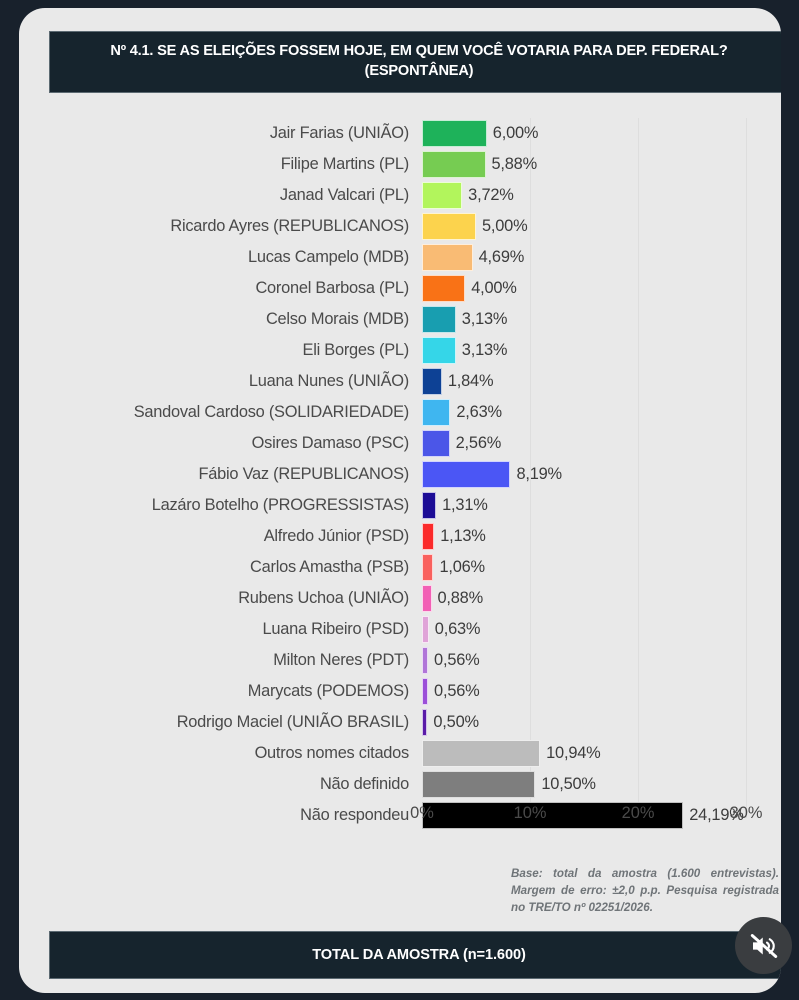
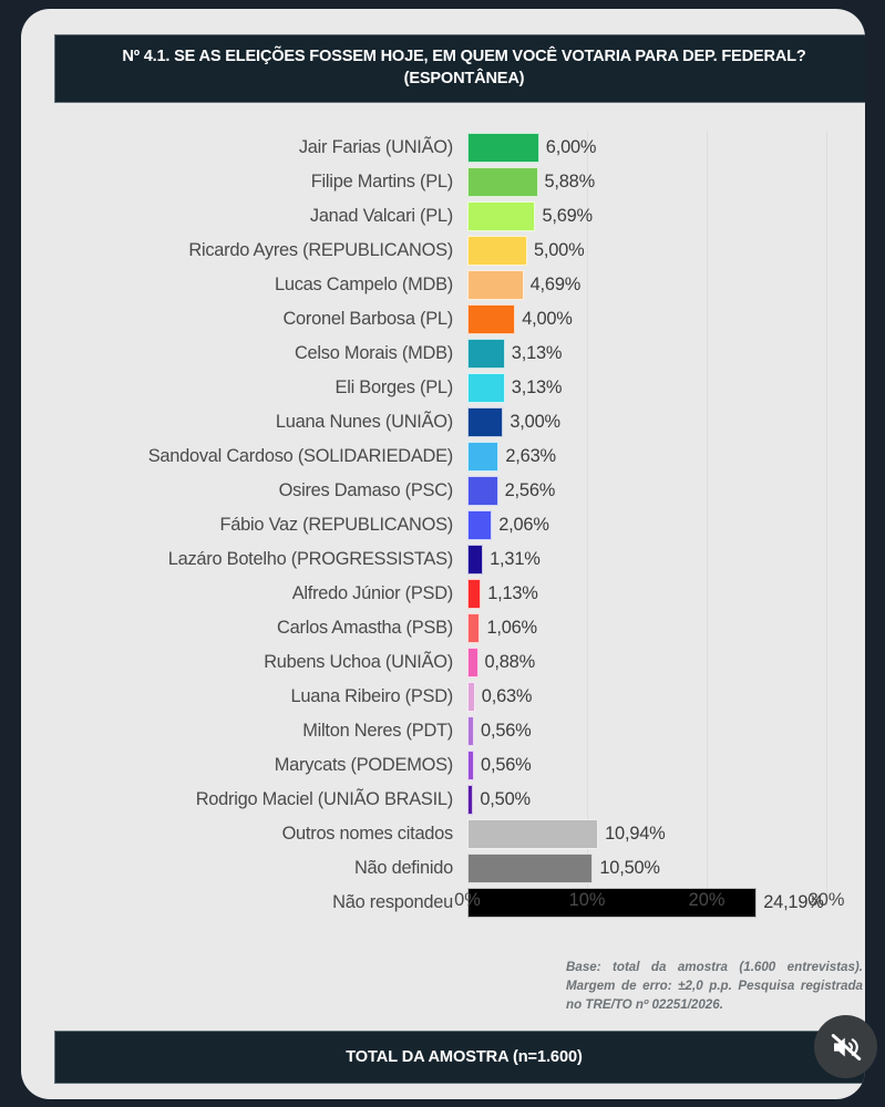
Janad Valcari (PL): 3,72% -> 5,69%
Luana Nunes (UNIÃO): 1,84% -> 3,00%
Fábio Vaz (REPUBLICANOS): 8,19% -> 2,06%
